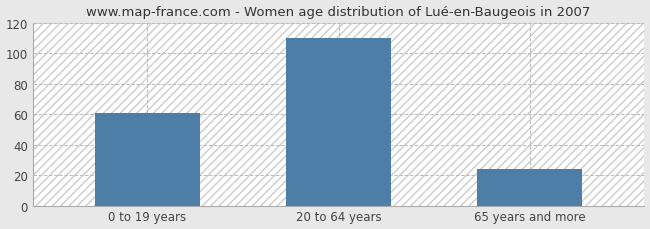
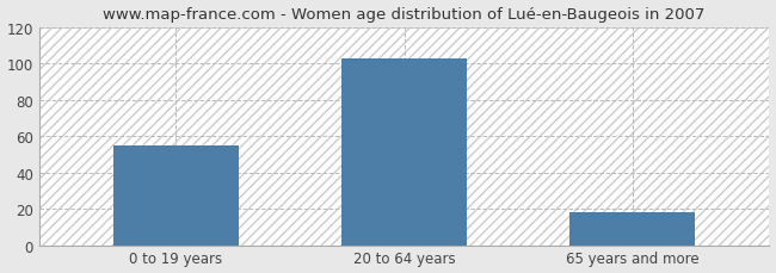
0 to 19 years: 61 -> 55
20 to 64 years: 110 -> 103
65 years and more: 24 -> 18
